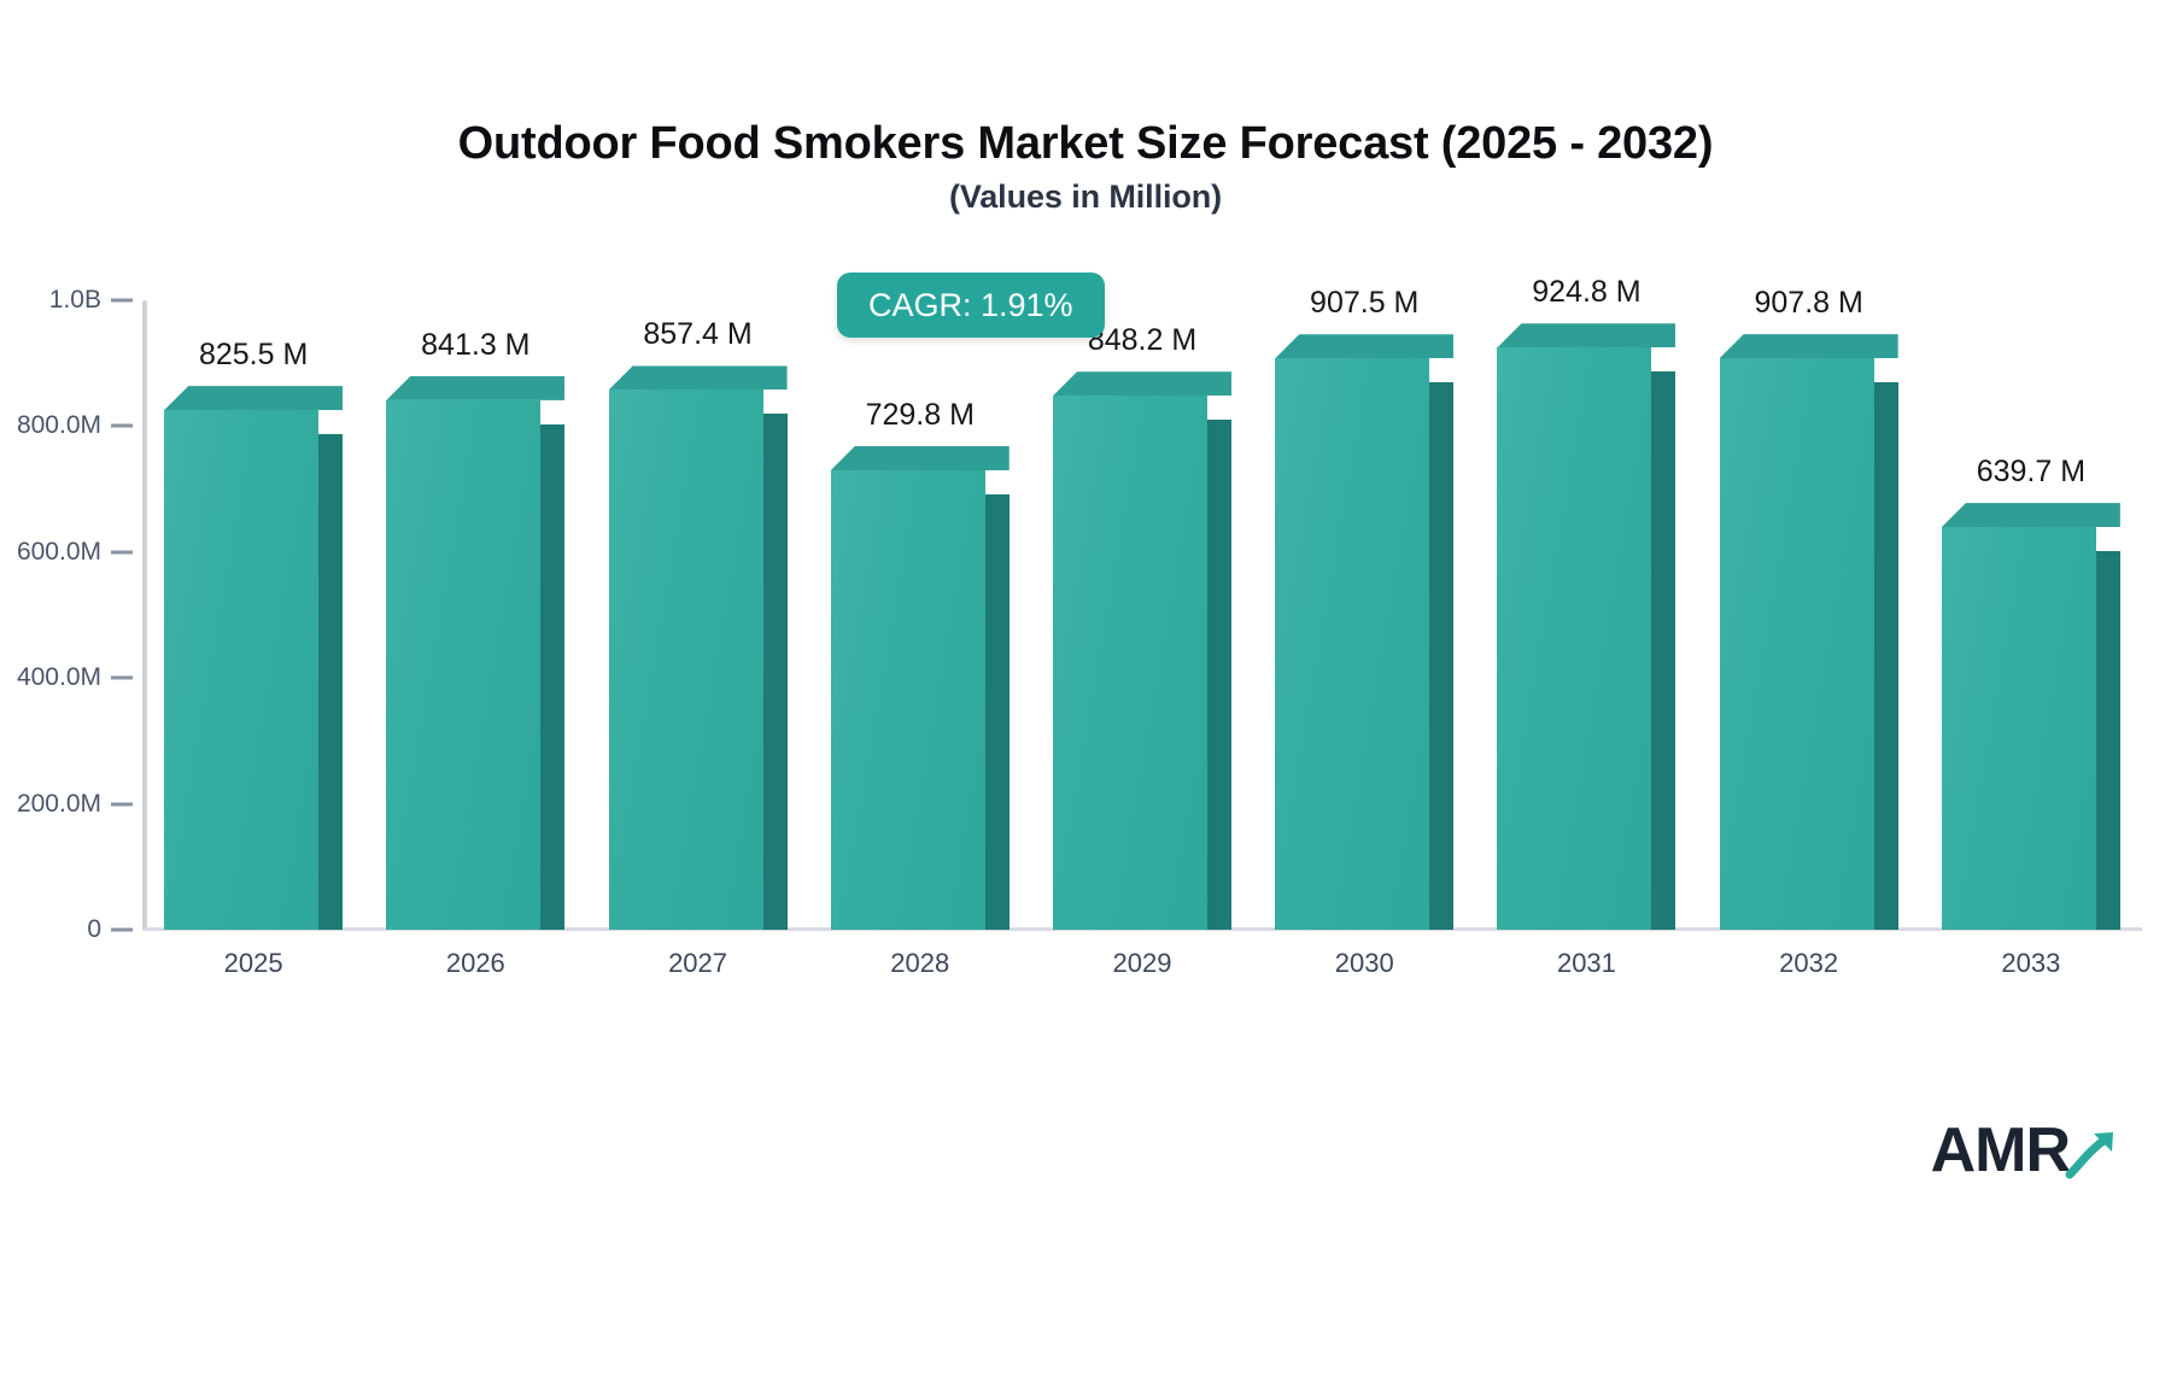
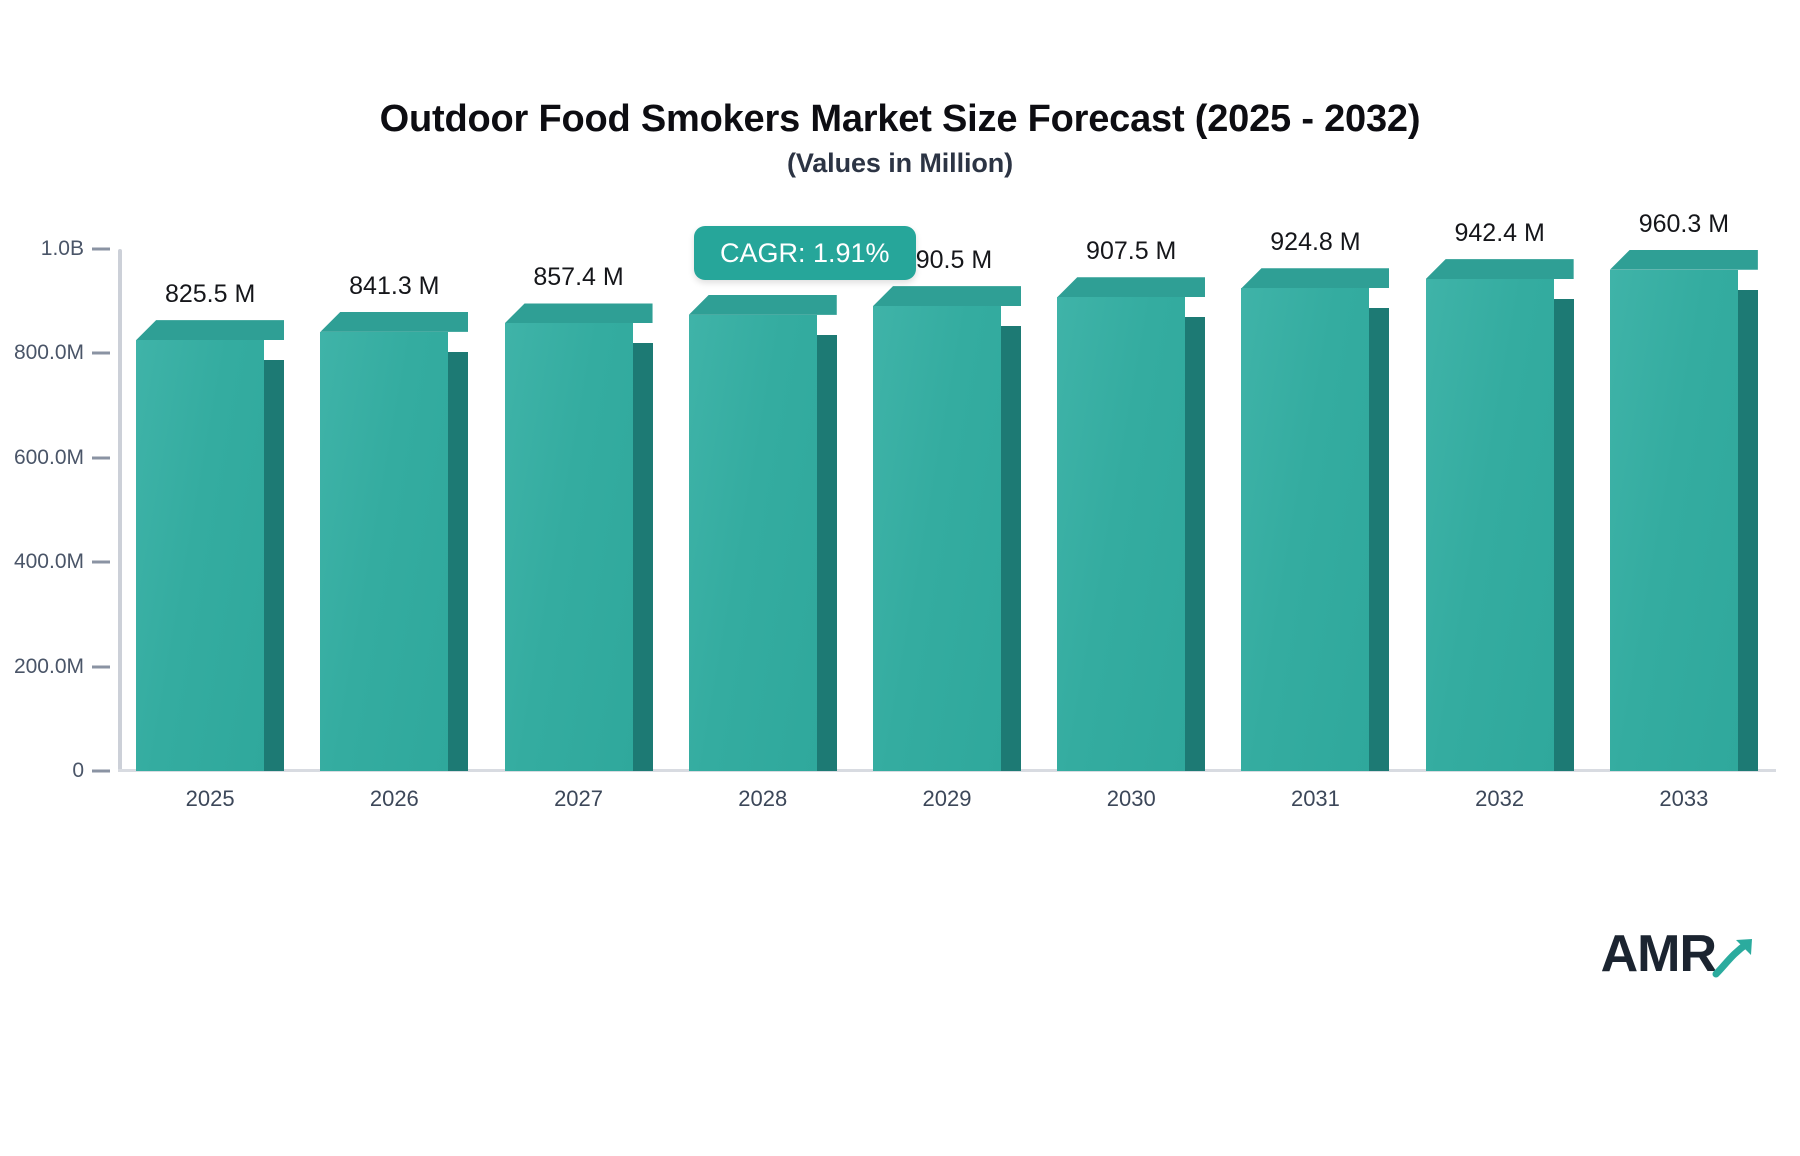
2028: 729.8 -> 873.8
2029: 848.2 -> 890.5
2032: 907.8 -> 942.4
2033: 639.7 -> 960.3
